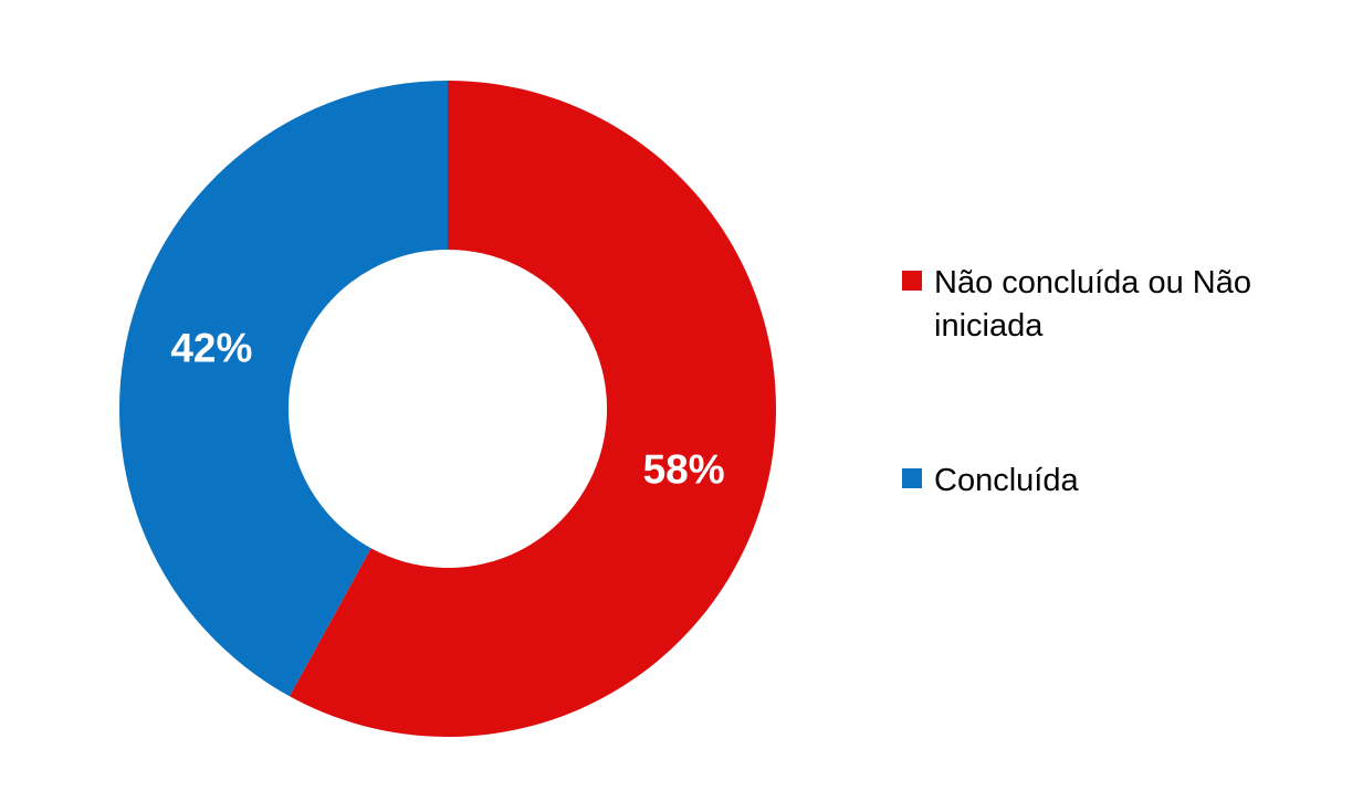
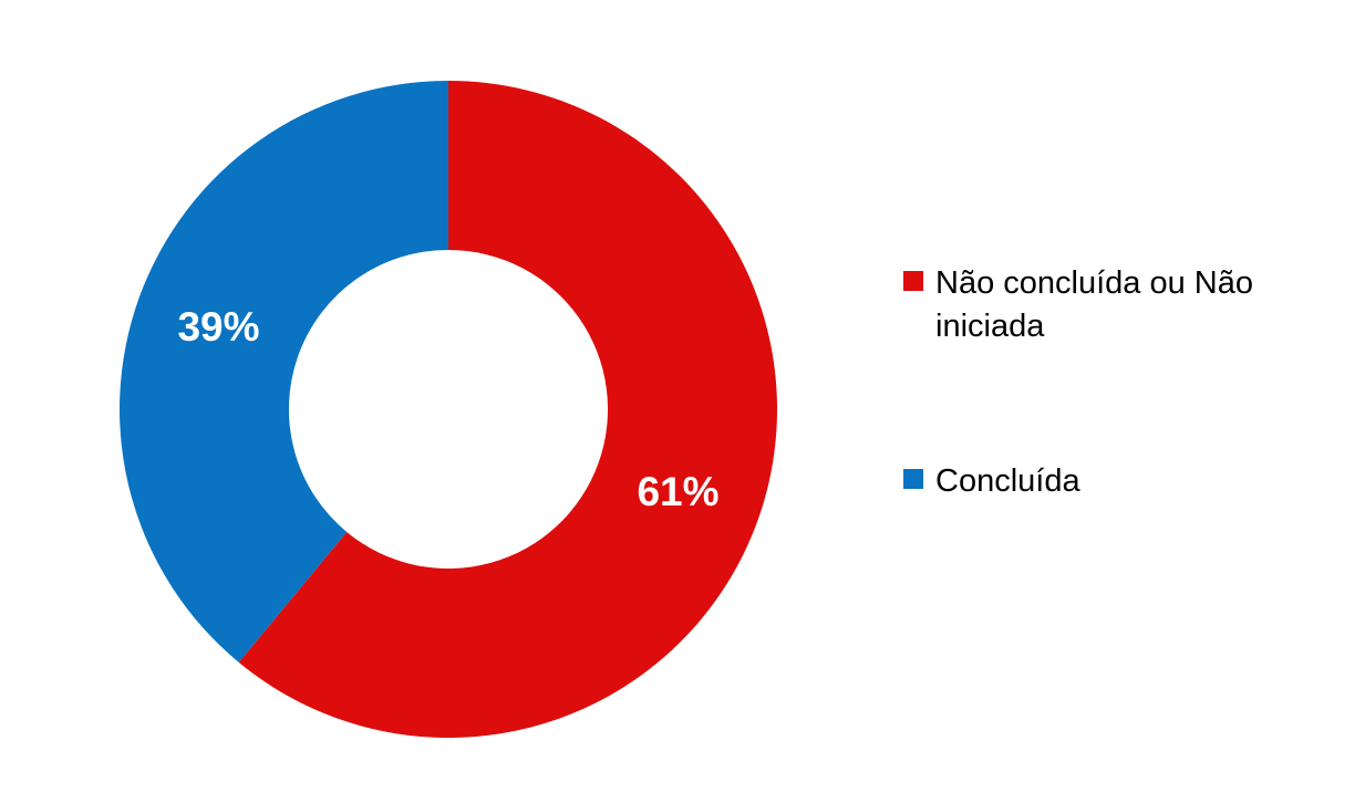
Não concluída ou Não iniciada: 58% -> 61%
Concluída: 42% -> 39%
